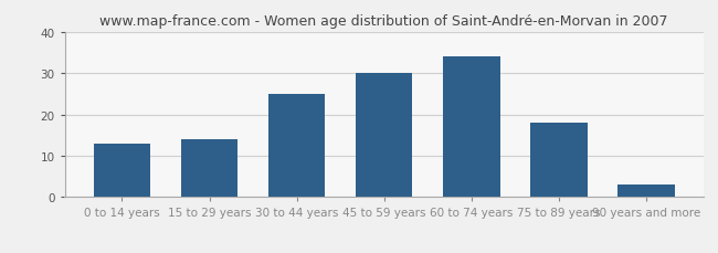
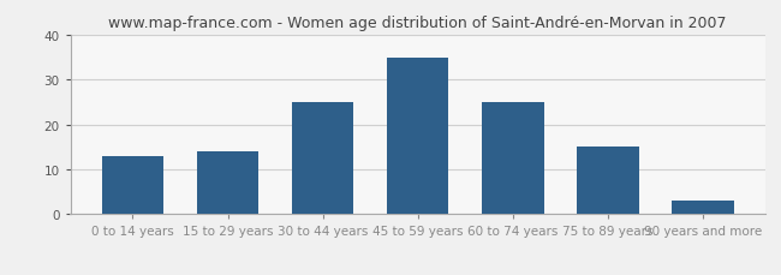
45 to 59 years: 30 -> 35
60 to 74 years: 34 -> 25
75 to 89 years: 18 -> 15
